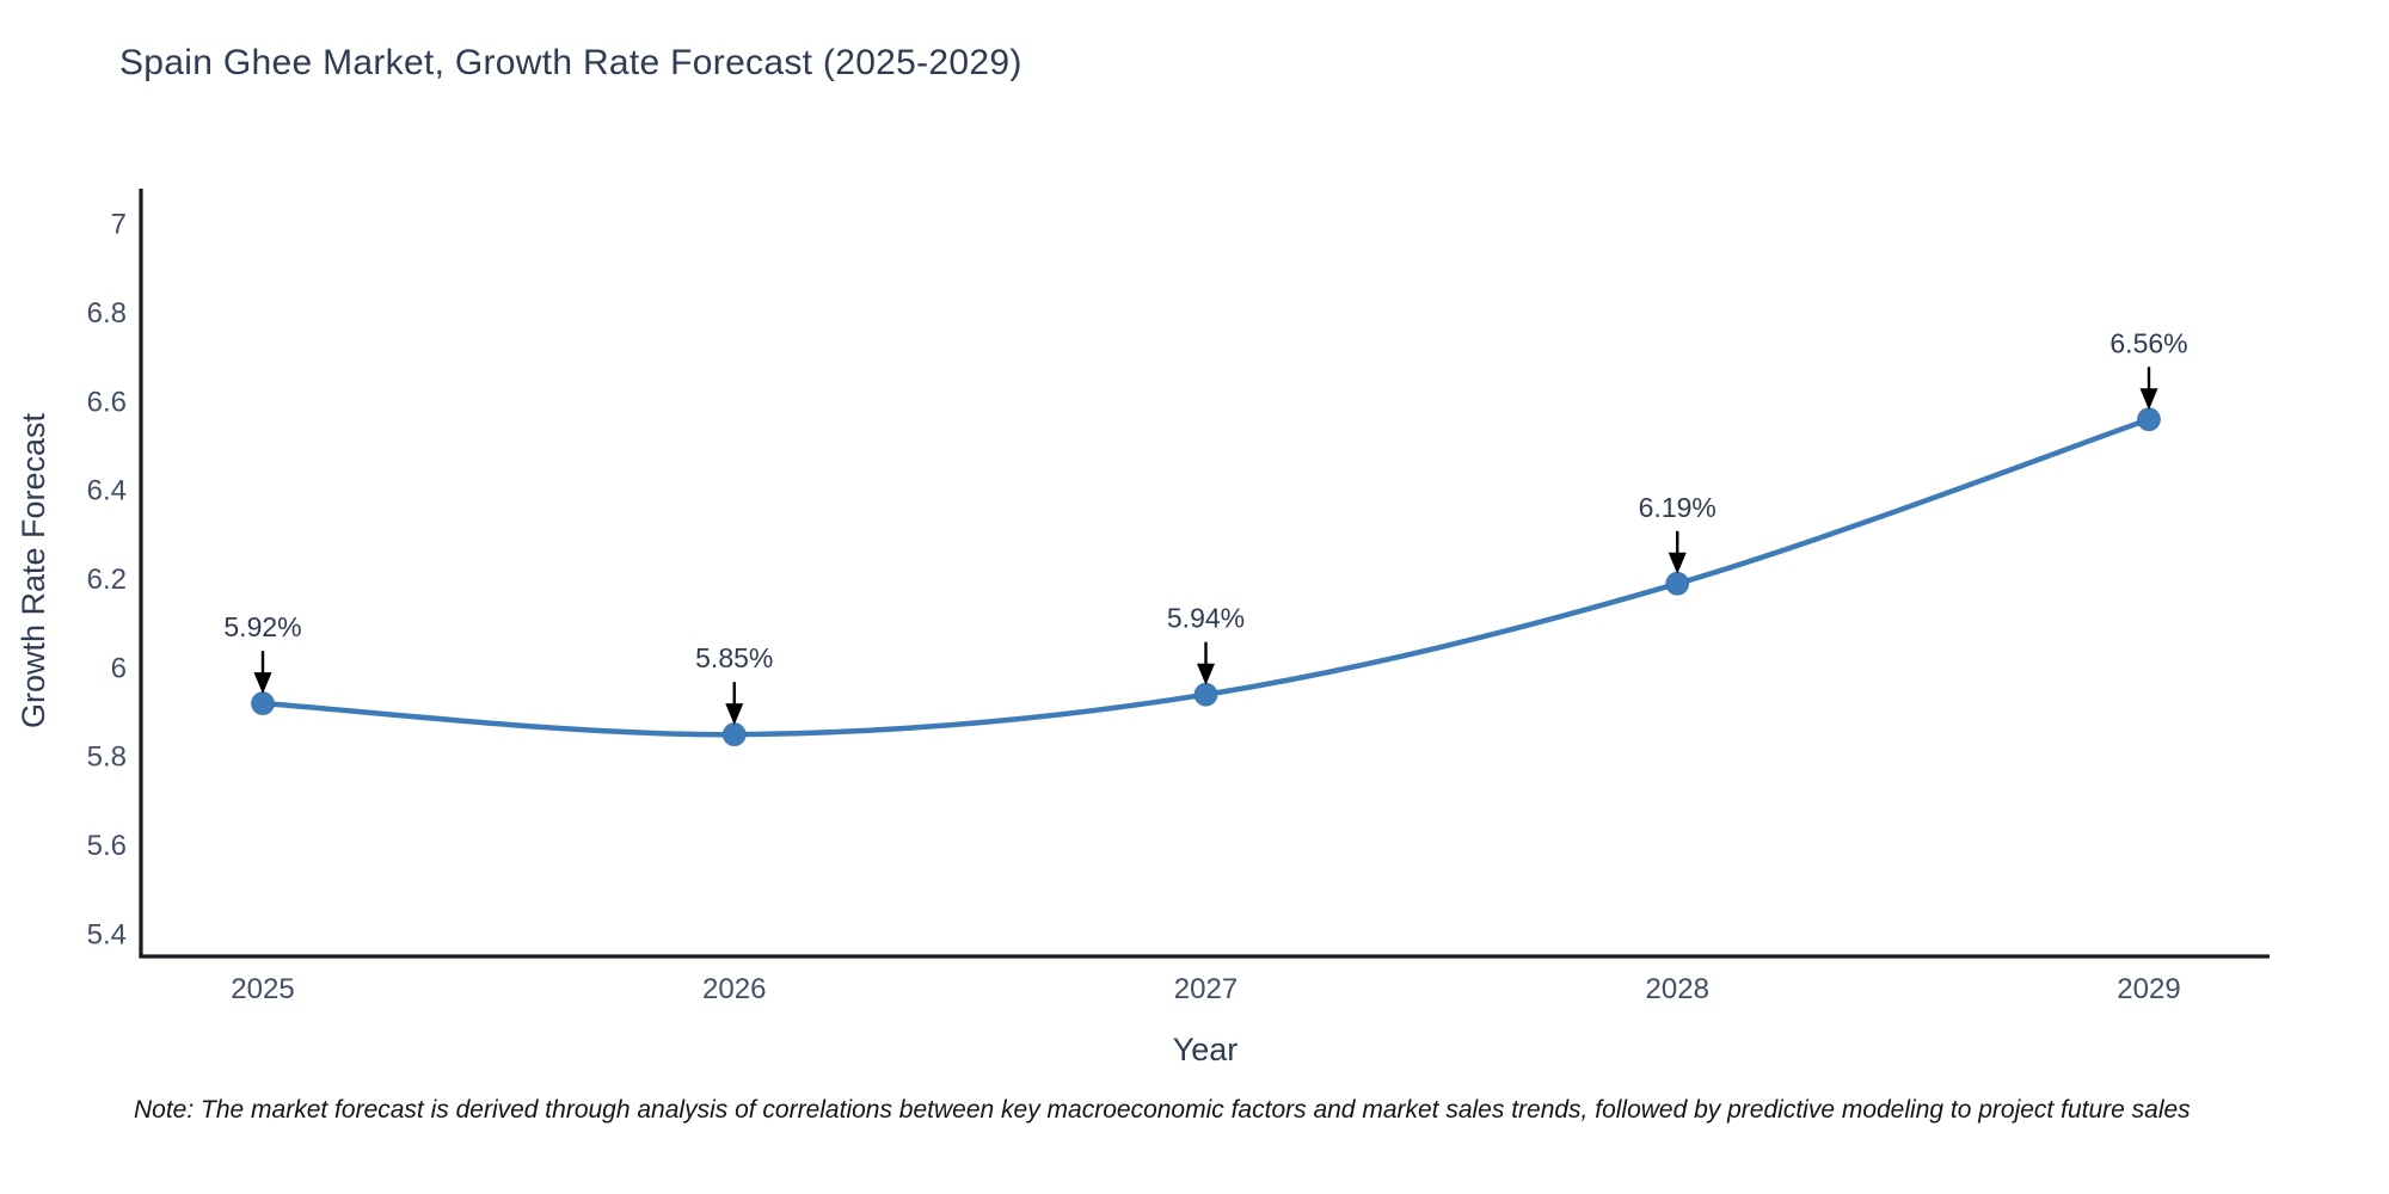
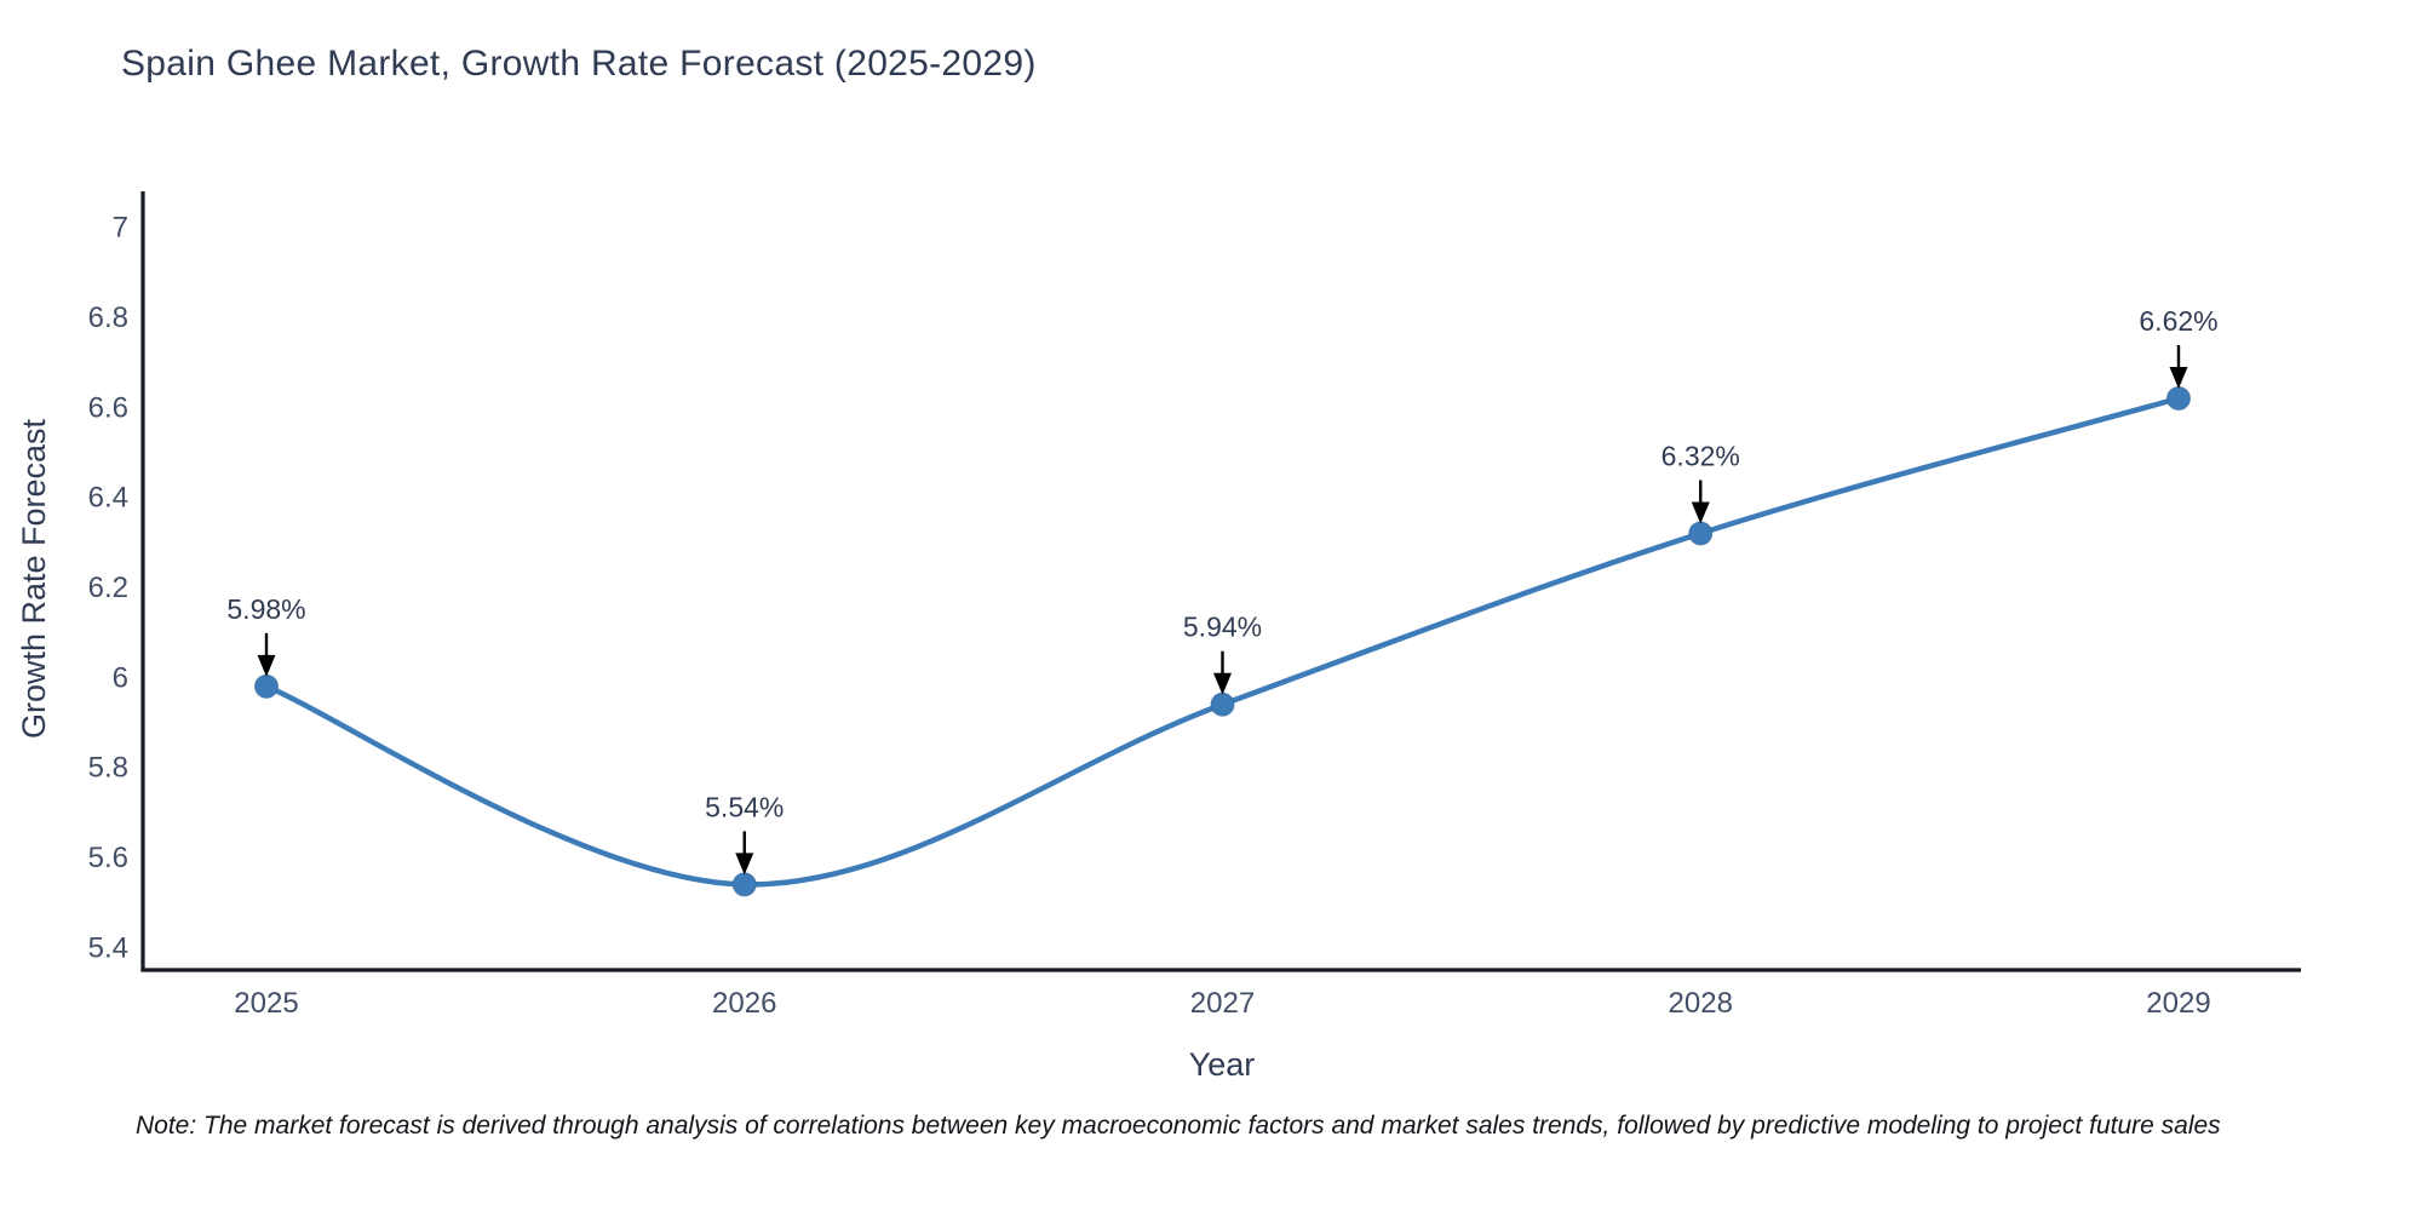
2025: 5.92% -> 5.98%
2026: 5.85% -> 5.54%
2028: 6.19% -> 6.32%
2029: 6.56% -> 6.62%
